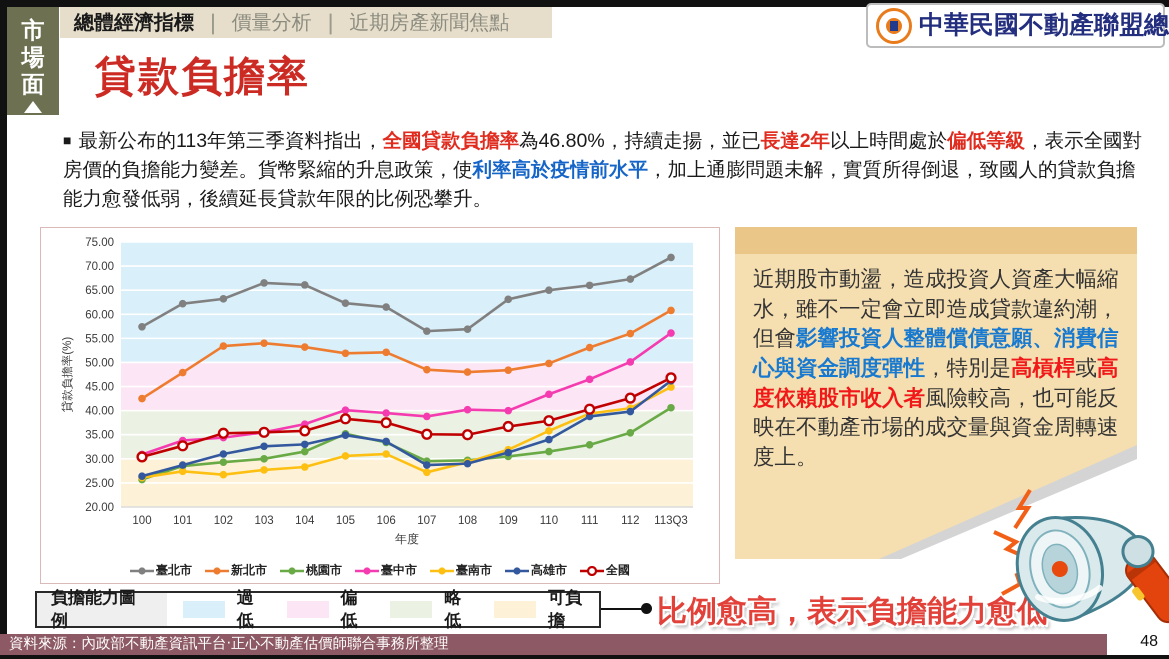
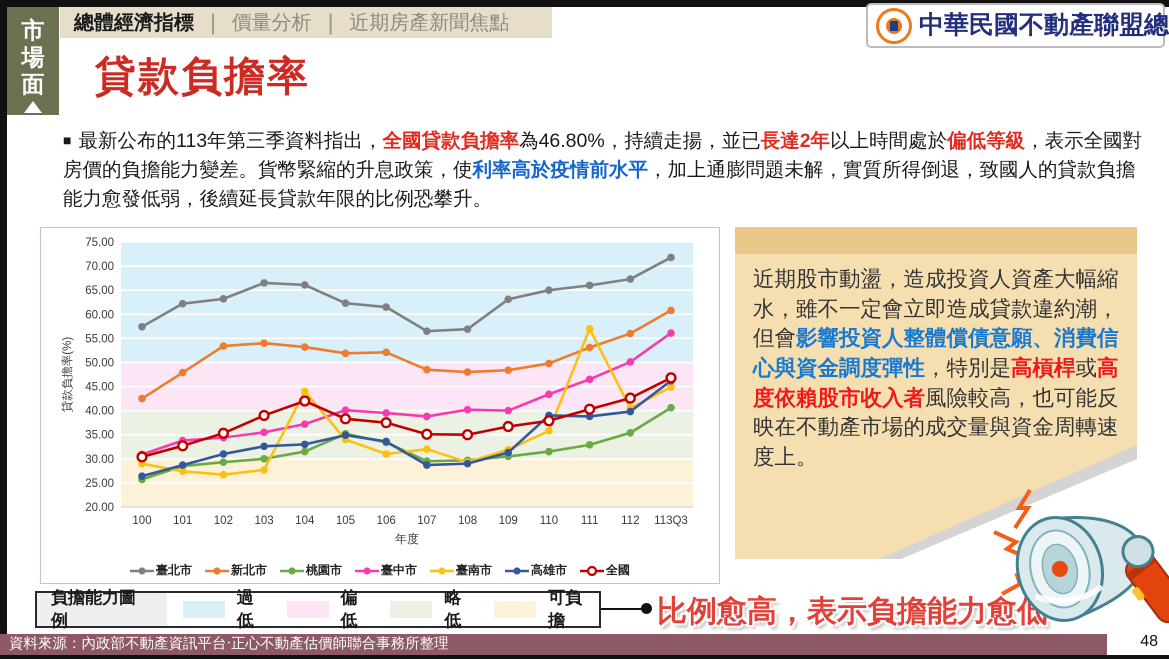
臺南市/100: 26 -> 29
全國/103: 36 -> 39
臺南市/104: 28 -> 44
全國/104: 36 -> 42
臺南市/105: 31 -> 34
臺南市/107: 27 -> 32
高雄市/110: 34 -> 39
臺南市/111: 39 -> 57
